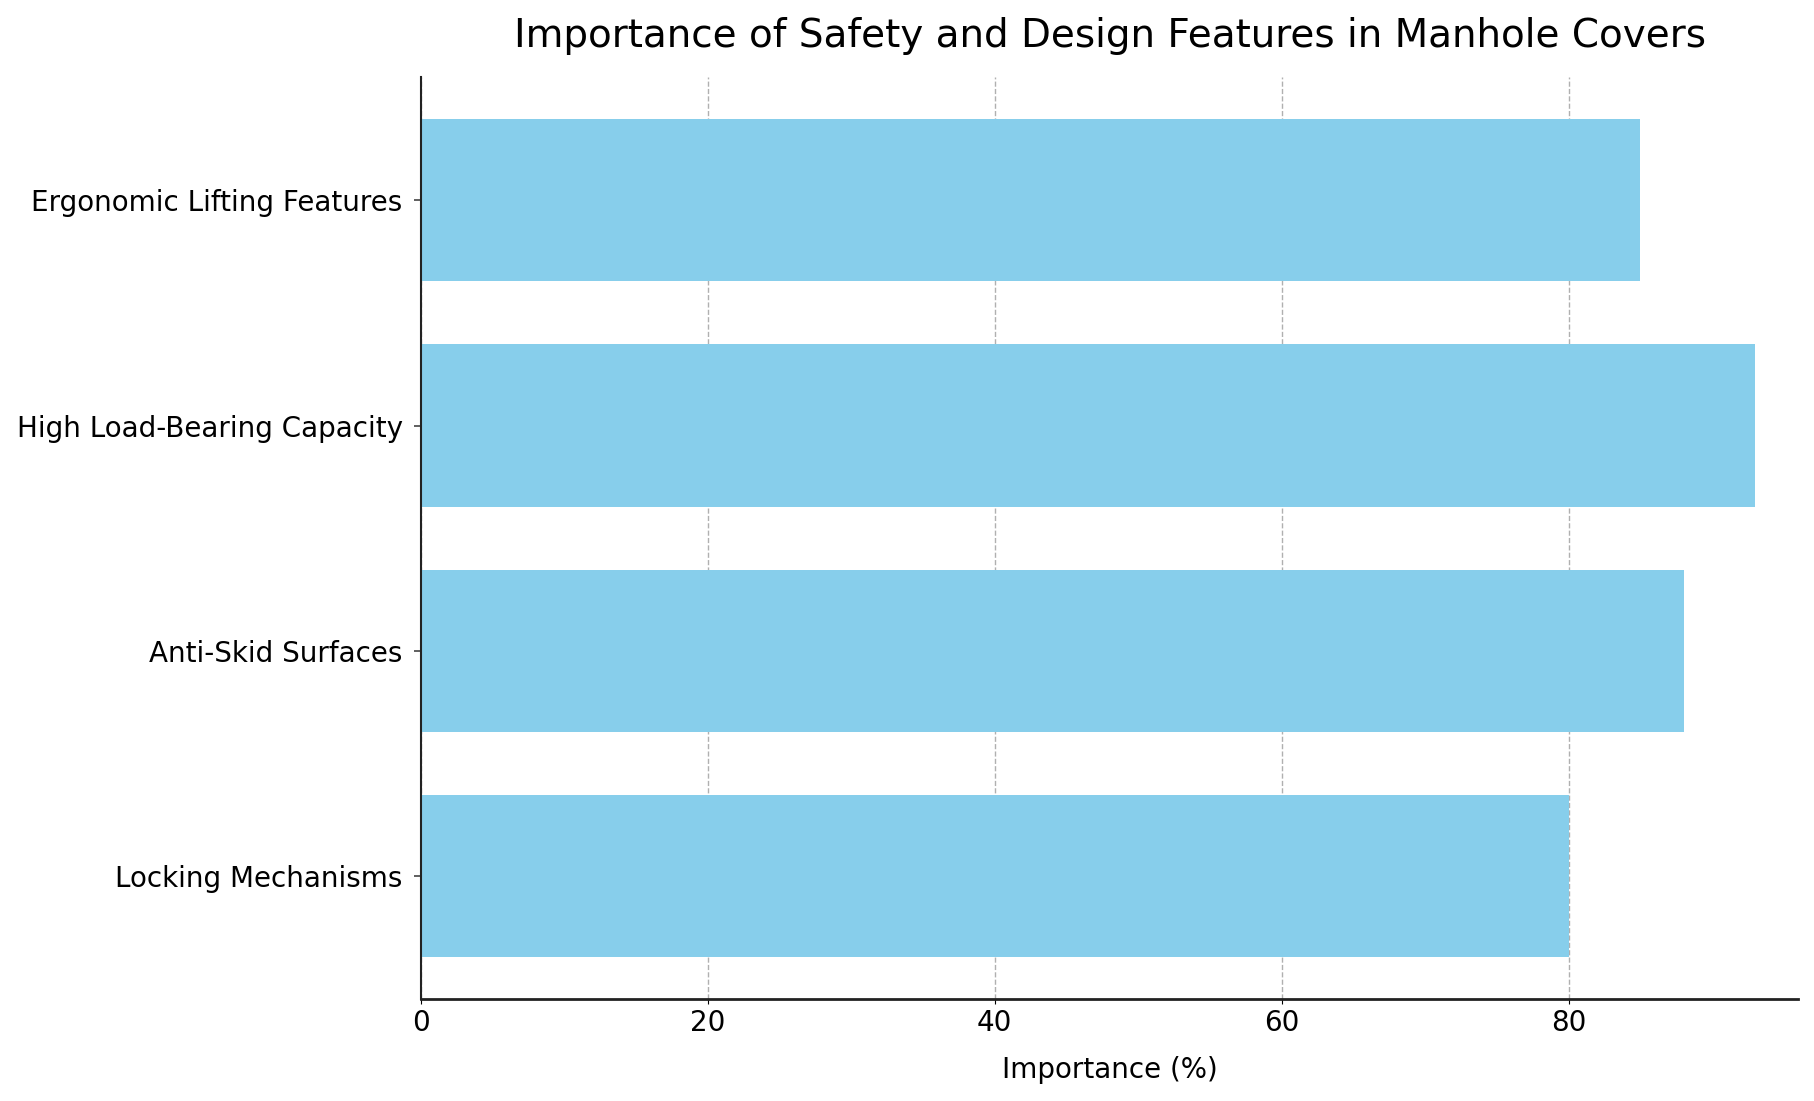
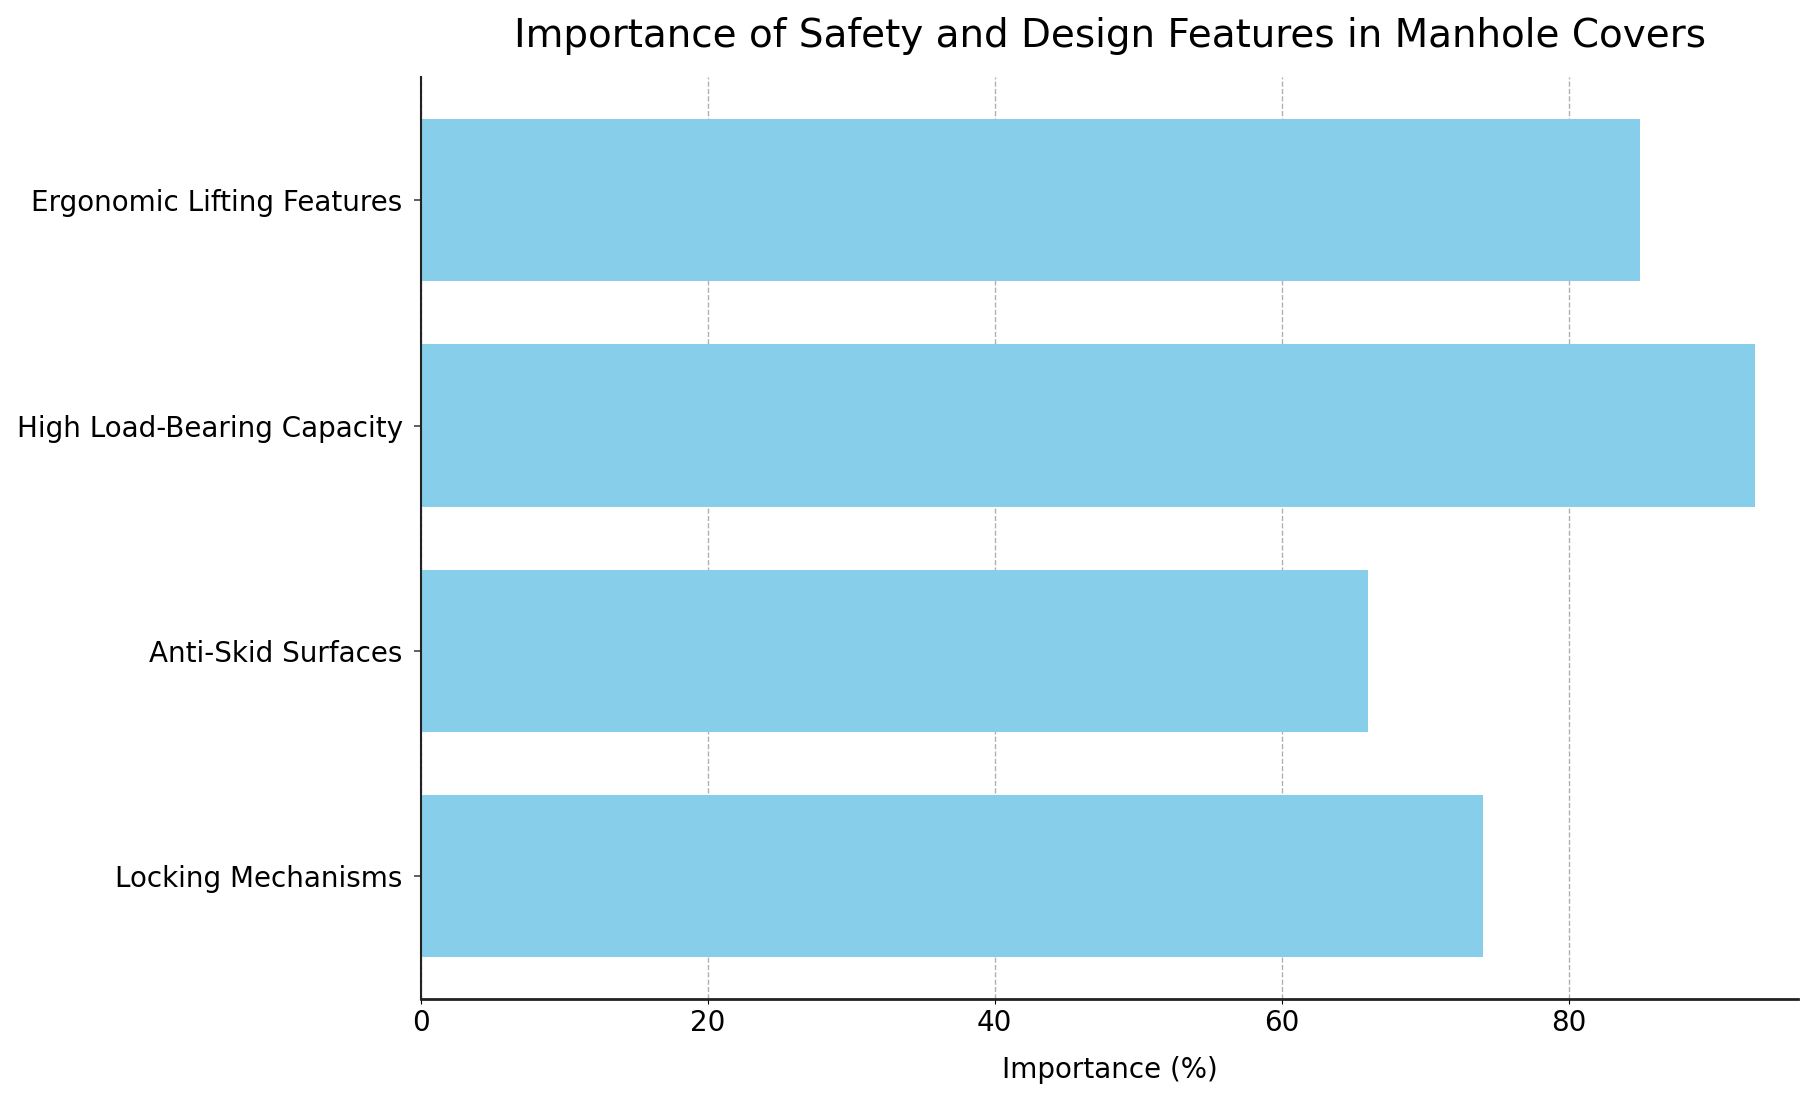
Anti-Skid Surfaces: 88 -> 66
Locking Mechanisms: 80 -> 74
